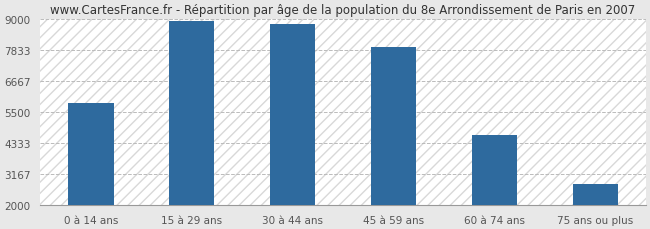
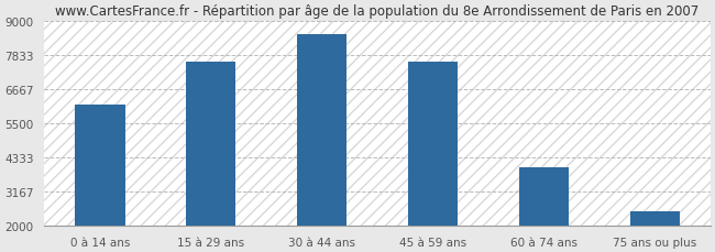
0 à 14 ans: 5820 -> 6150
15 à 29 ans: 8930 -> 7600
30 à 44 ans: 8820 -> 8550
45 à 59 ans: 7930 -> 7600
60 à 74 ans: 4620 -> 4000
75 ans ou plus: 2780 -> 2500
